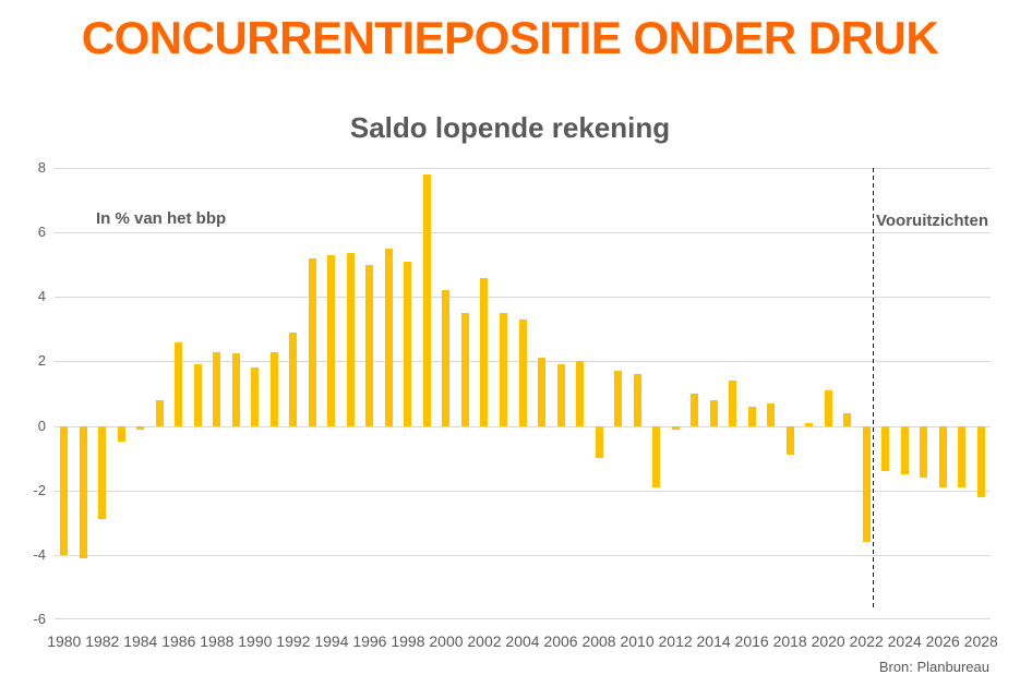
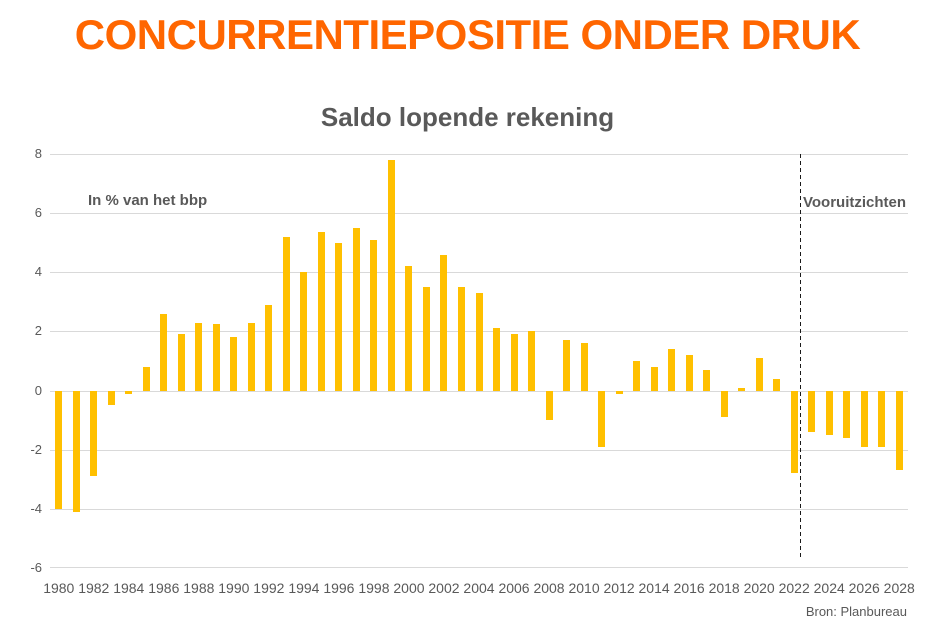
1994: 5.3 -> 4.0
2016: 0.6 -> 1.2
2022: -3.6 -> -2.8
2028: -2.2 -> -2.7
